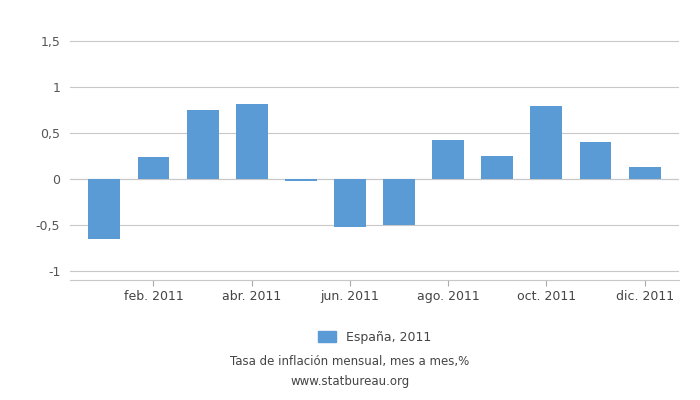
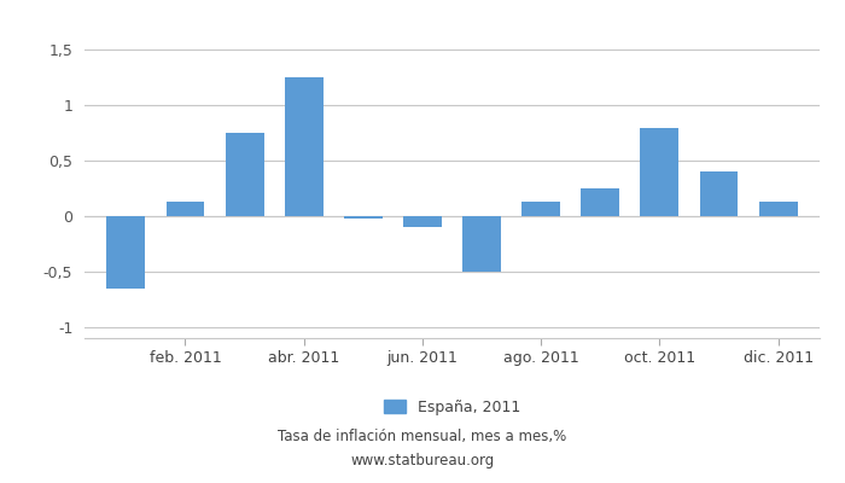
feb. 2011: 0,24 -> 0,13
abr. 2011: 0,82 -> 1,25
jun. 2011: -0,52 -> -0,10
ago. 2011: 0,42 -> 0,13
